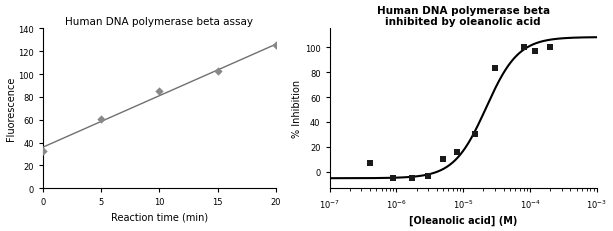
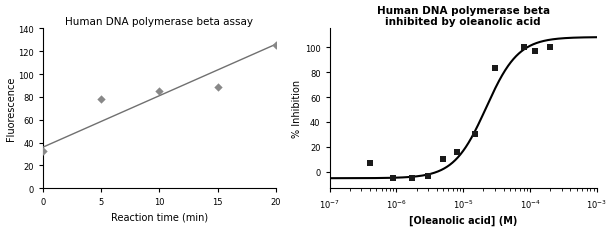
Human DNA polymerase beta assay/5: 61 -> 78
Human DNA polymerase beta assay/15: 103 -> 89
